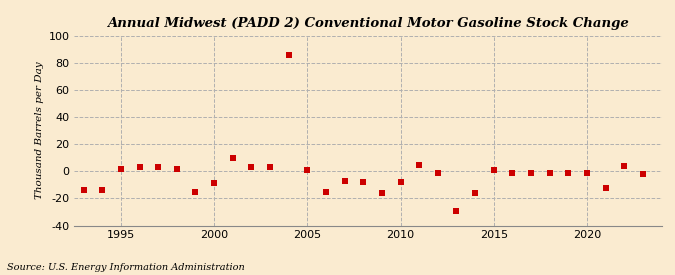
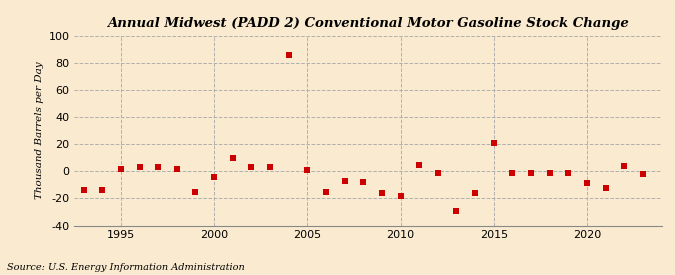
2000: -9 -> -4
2010: -8 -> -18
2015: 1 -> 21
2020: -1 -> -9
